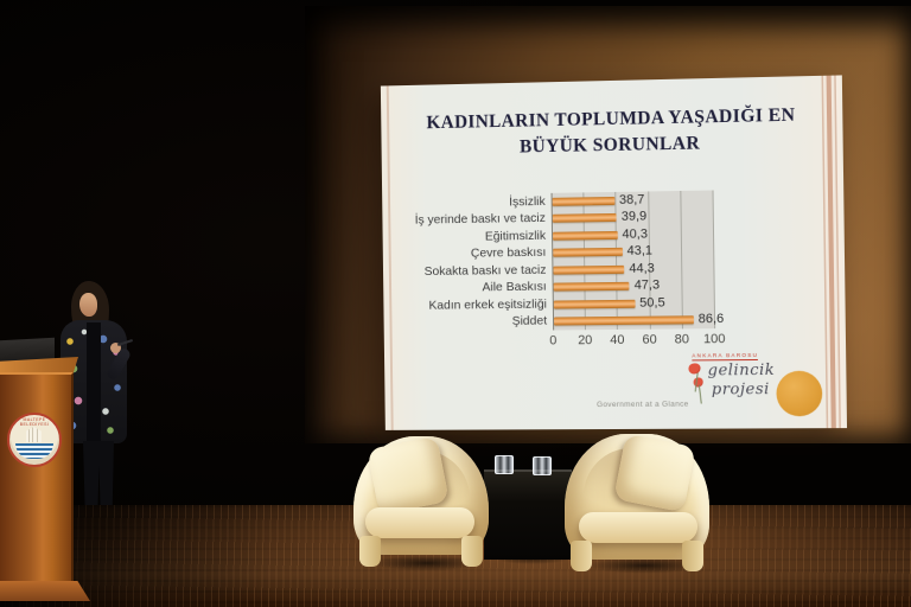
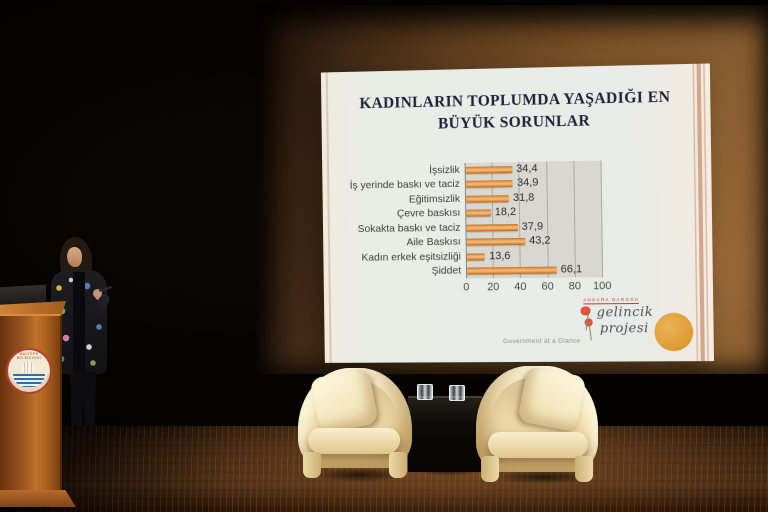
İşsizlik: 38,7 -> 34,4
İş yerinde baskı ve taciz: 39,9 -> 34,9
Eğitimsizlik: 40,3 -> 31,8
Çevre baskısı: 43,1 -> 18,2
Sokakta baskı ve taciz: 44,3 -> 37,9
Aile Baskısı: 47,3 -> 43,2
Kadın erkek eşitsizliği: 50,5 -> 13,6
Şiddet: 86,6 -> 66,1
